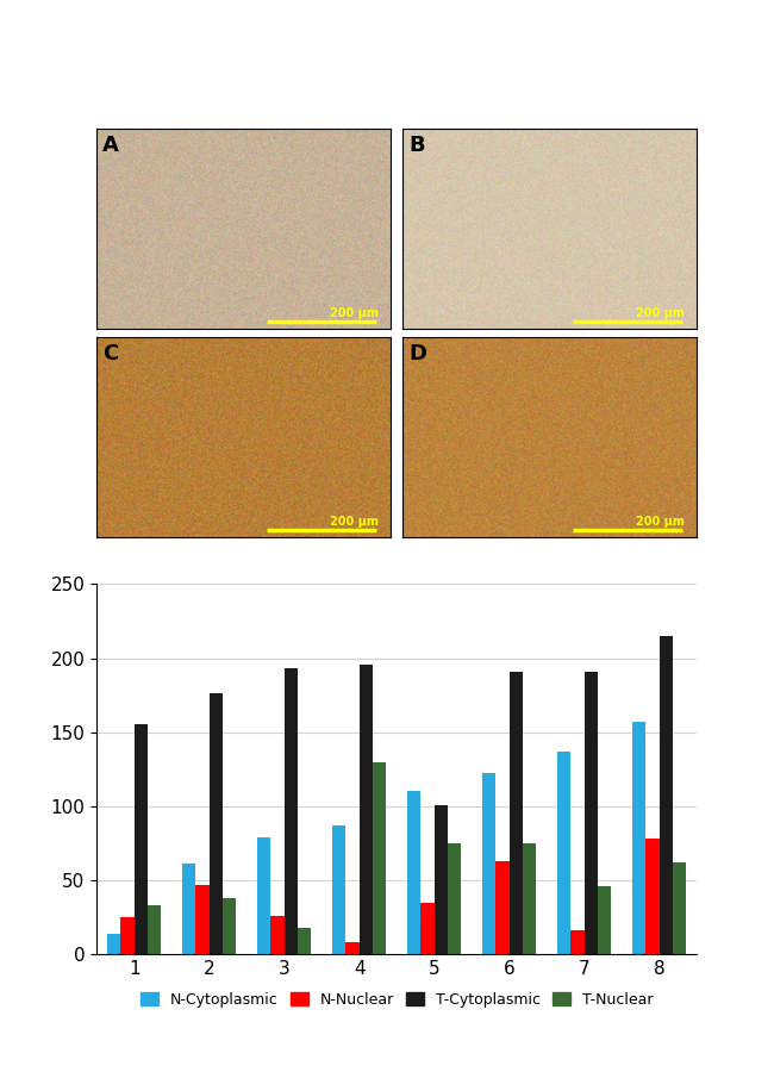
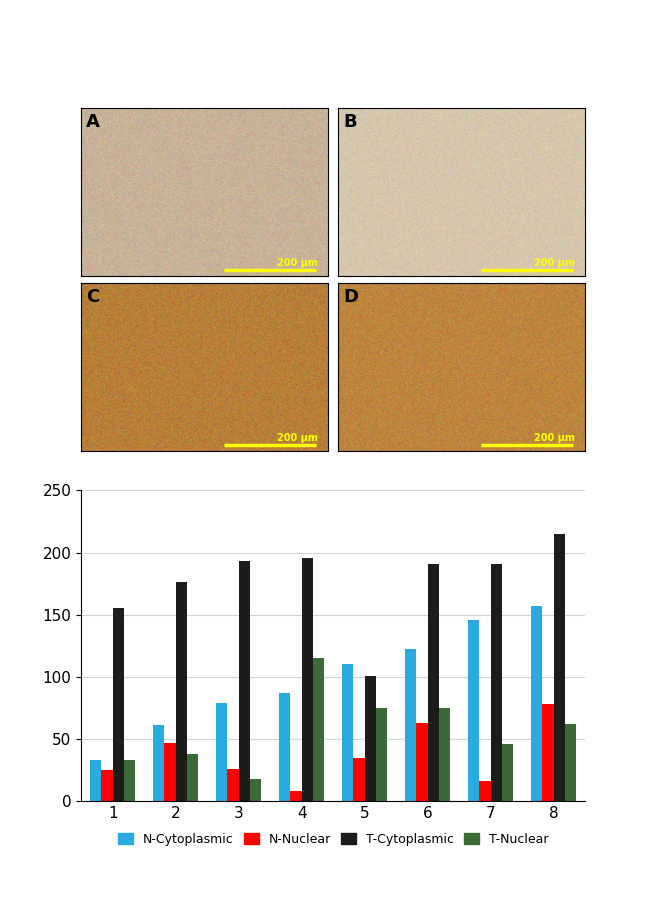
N-Cytoplasmic/1: 14 -> 33
T-Nuclear/4: 130 -> 115
N-Cytoplasmic/7: 137 -> 146
